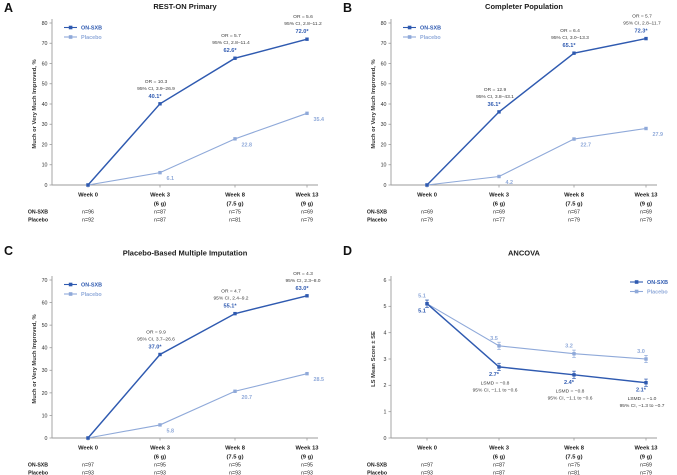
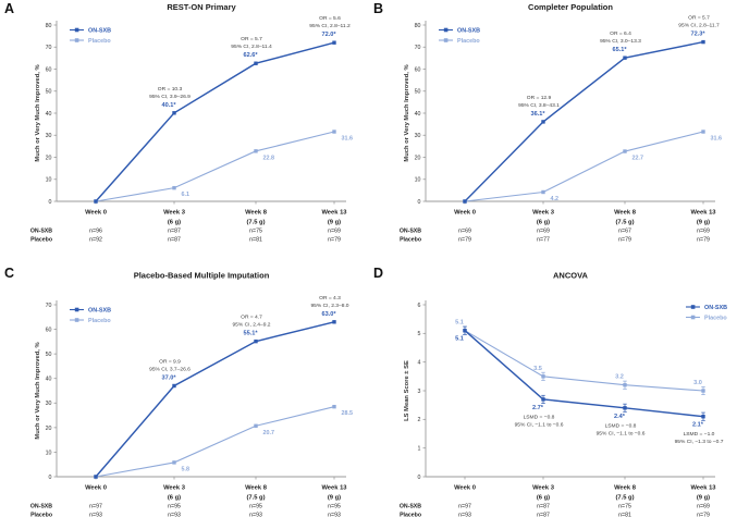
REST-ON Primary/Placebo/Week 13 (9 g): 35.4 -> 31.6
Completer Population/Placebo/Week 13 (9 g): 27.9 -> 31.6
